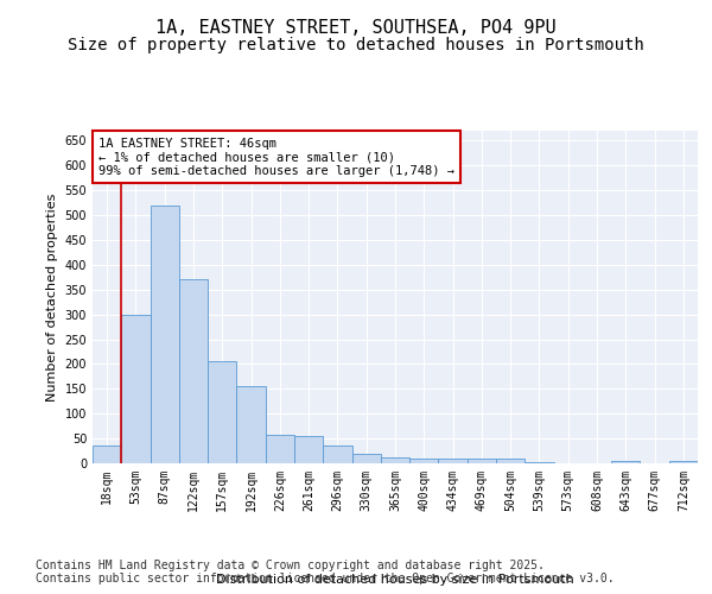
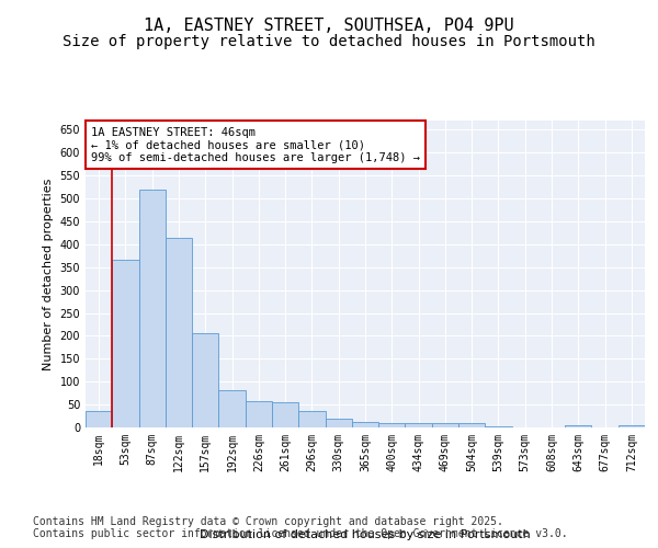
53sqm: 300 -> 365
122sqm: 370 -> 415
192sqm: 155 -> 82
